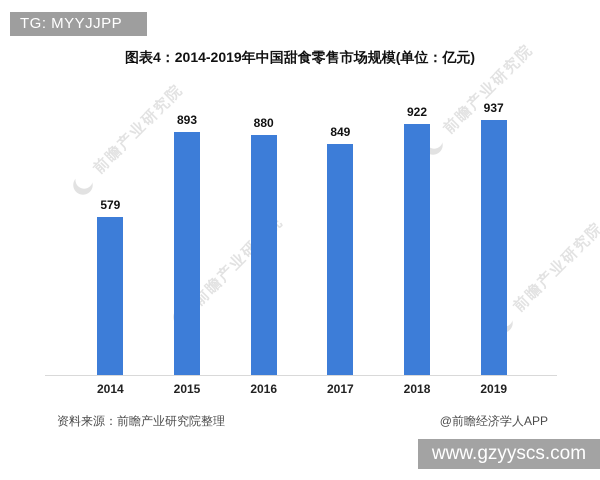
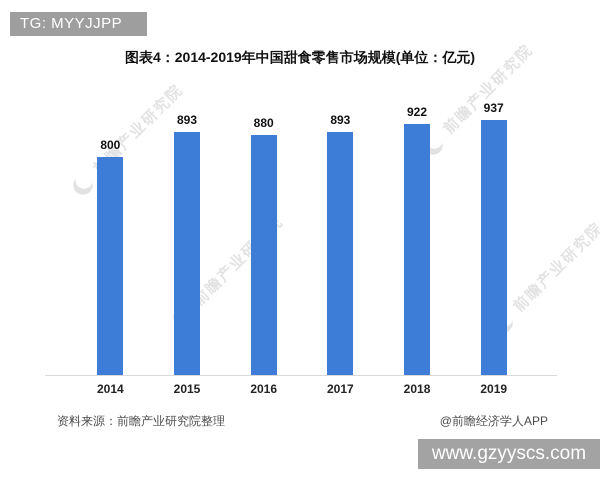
2014: 579 -> 800
2017: 849 -> 893
